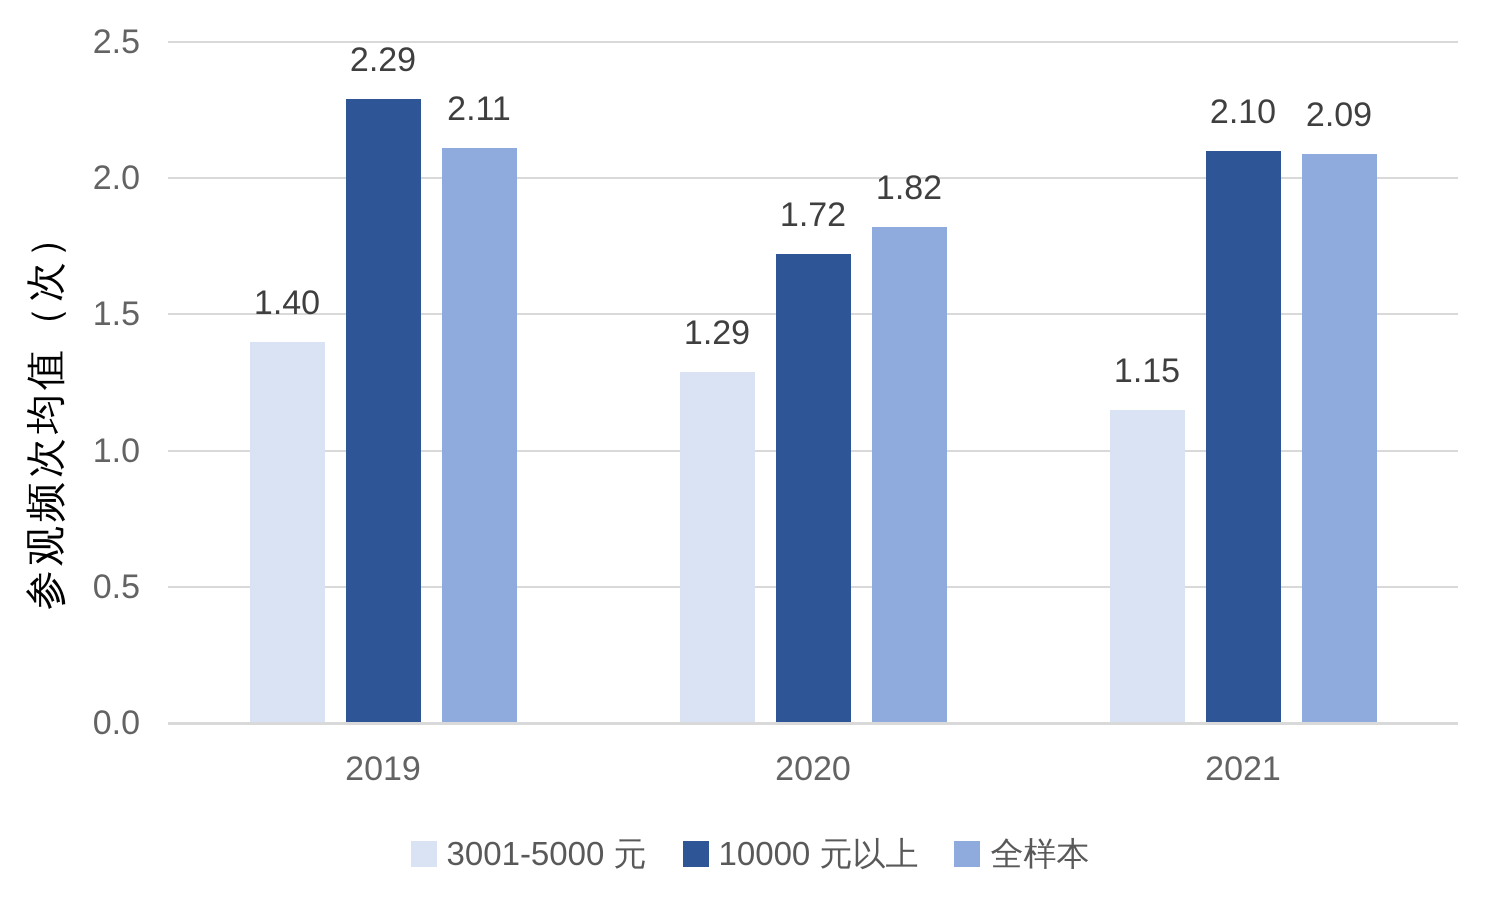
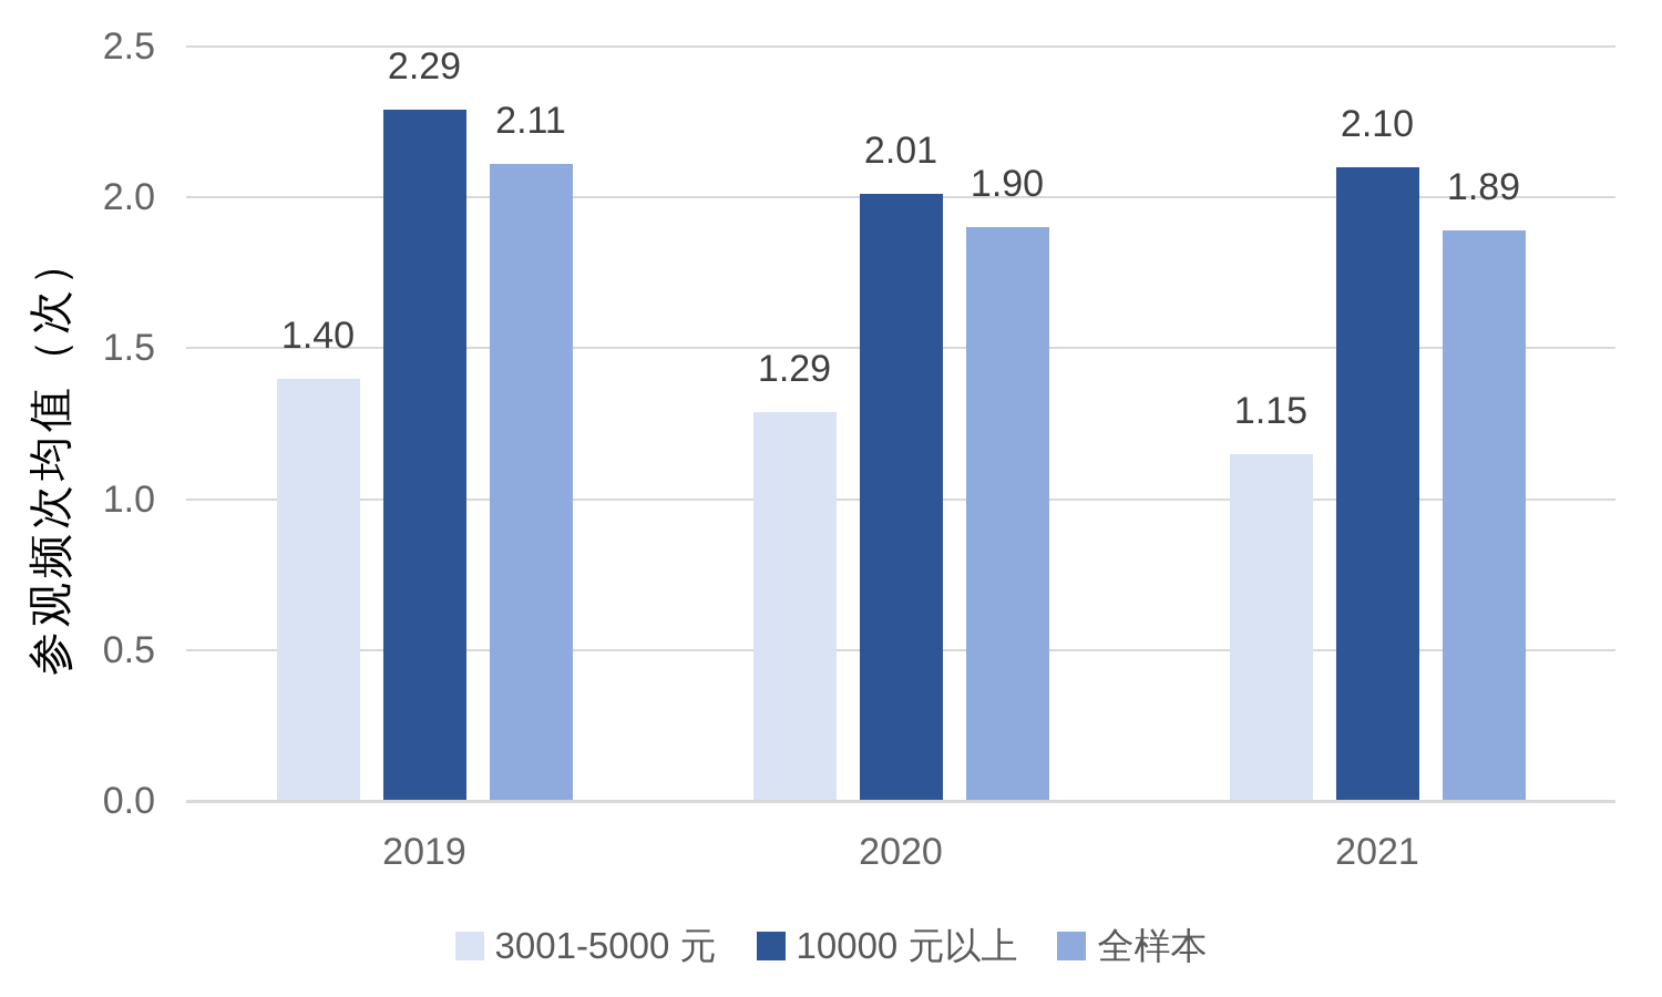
10000 元以上/2020: 1.72 -> 2.01
全样本/2020: 1.82 -> 1.90
全样本/2021: 2.09 -> 1.89
